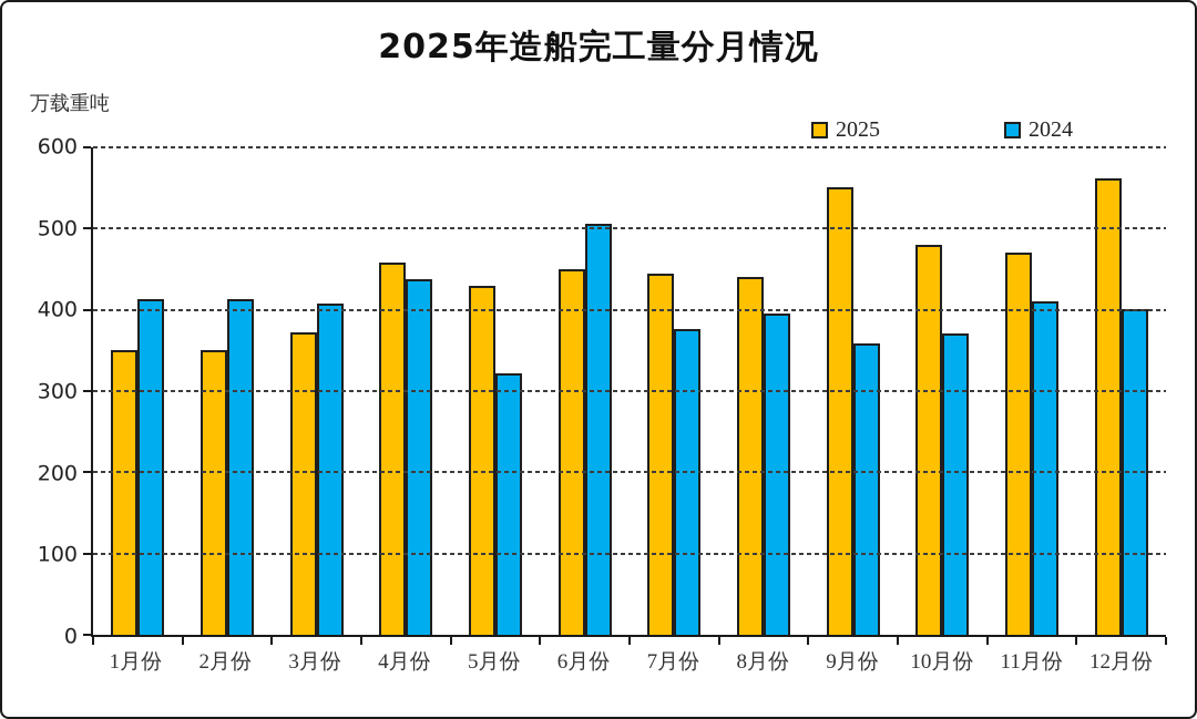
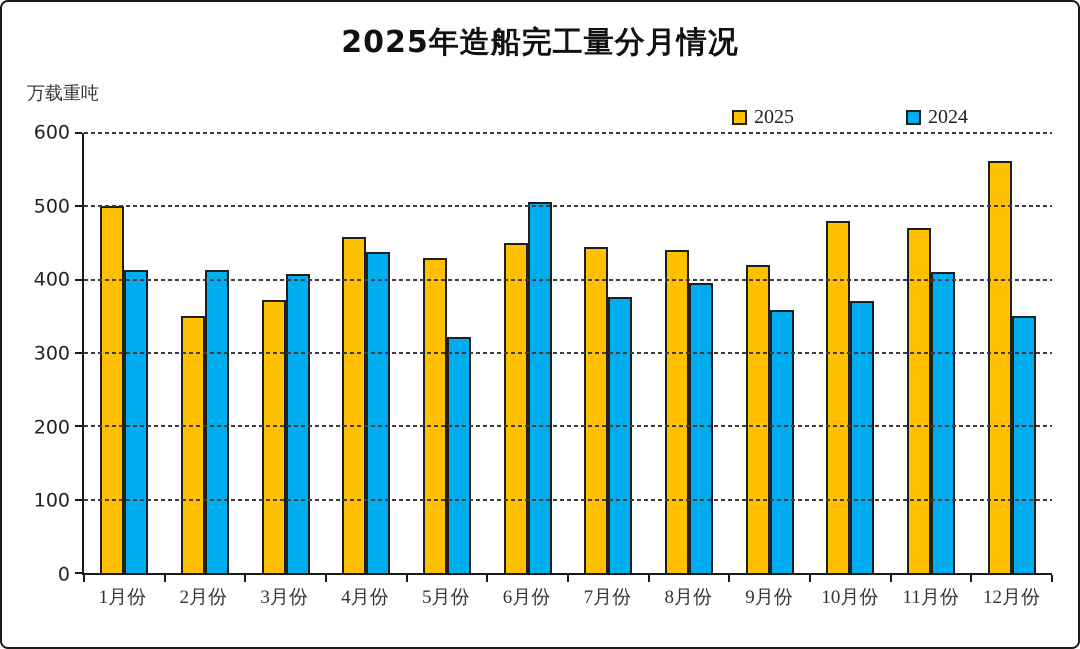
2025/1月份: 350 -> 500
2025/9月份: 550 -> 420
2024/12月份: 400 -> 350
